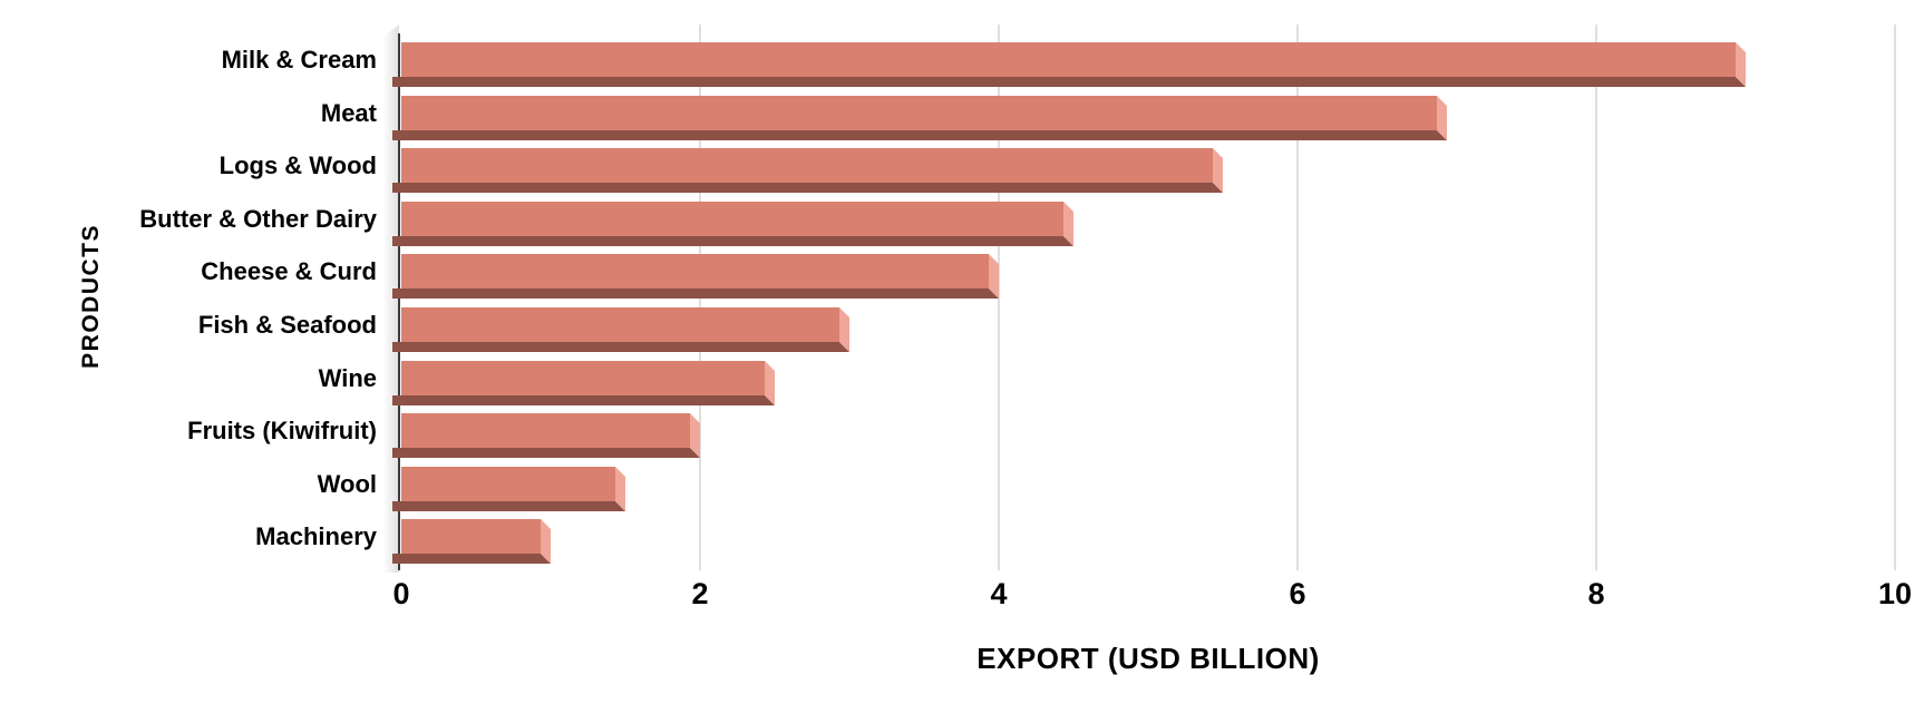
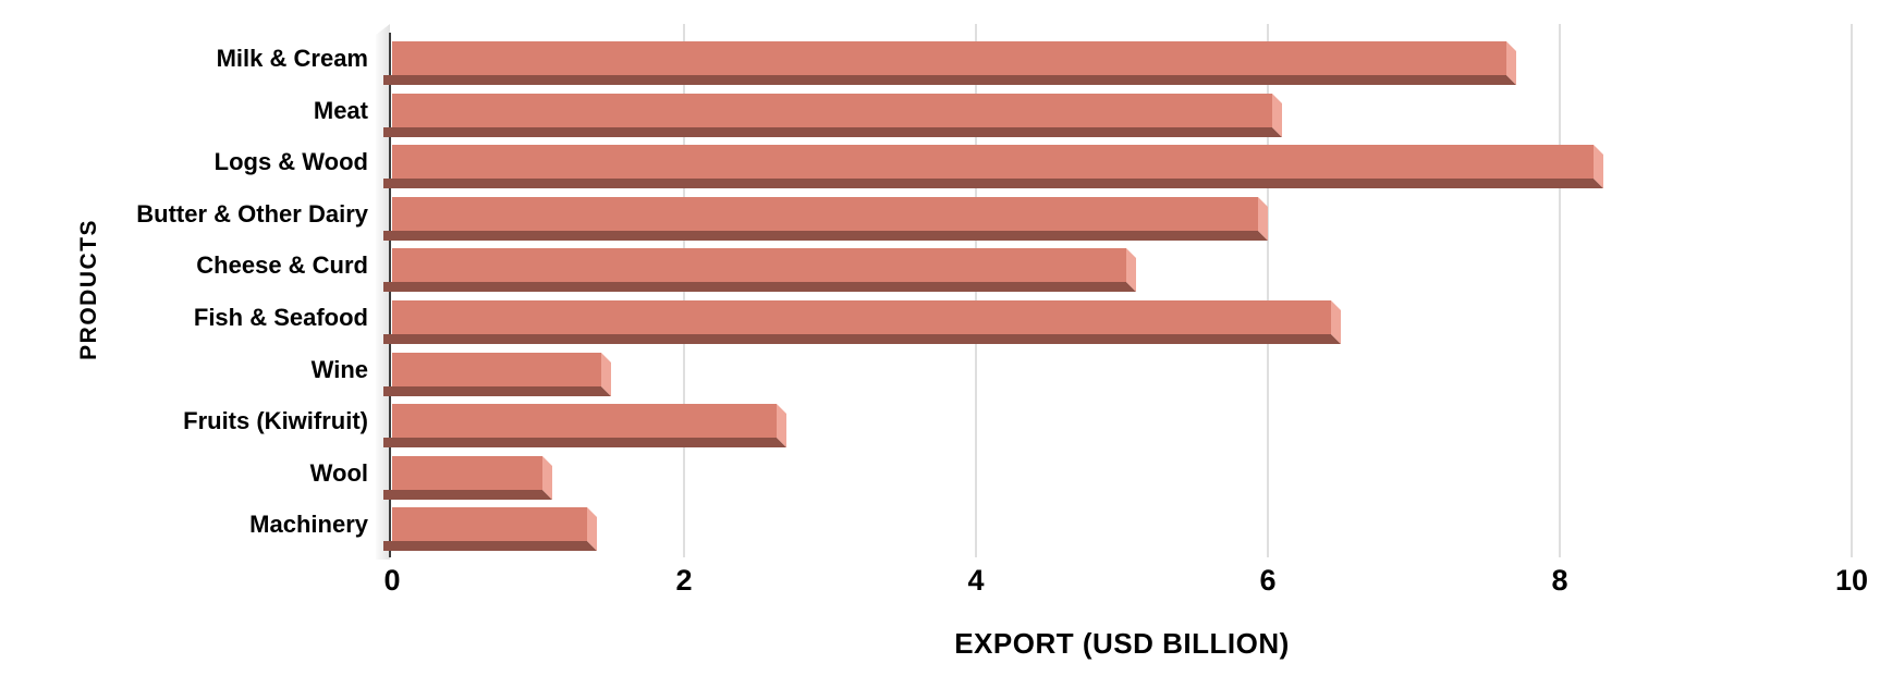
Milk & Cream: 9.0 -> 7.7
Meat: 7.0 -> 6.1
Logs & Wood: 5.5 -> 8.3
Butter & Other Dairy: 4.5 -> 6.0
Cheese & Curd: 4.0 -> 5.1
Fish & Seafood: 3.0 -> 6.5
Wine: 2.5 -> 1.5
Fruits (Kiwifruit): 2.0 -> 2.7
Wool: 1.5 -> 1.1
Machinery: 1.0 -> 1.4
